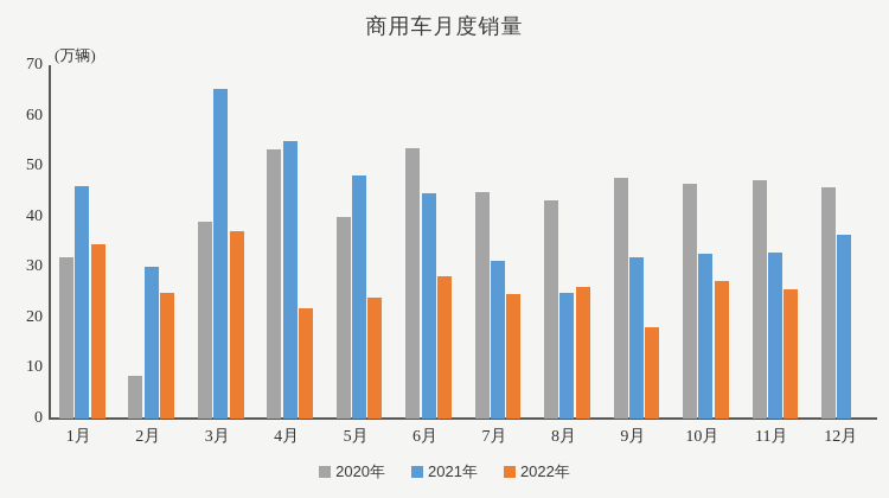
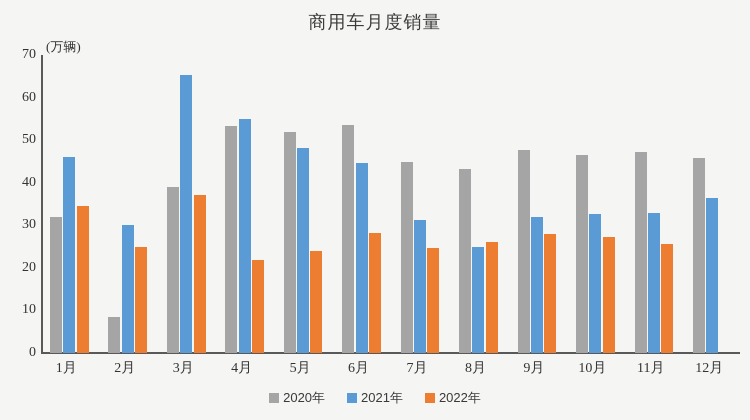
2020年/5月: 40 -> 52
2022年/9月: 18 -> 28
